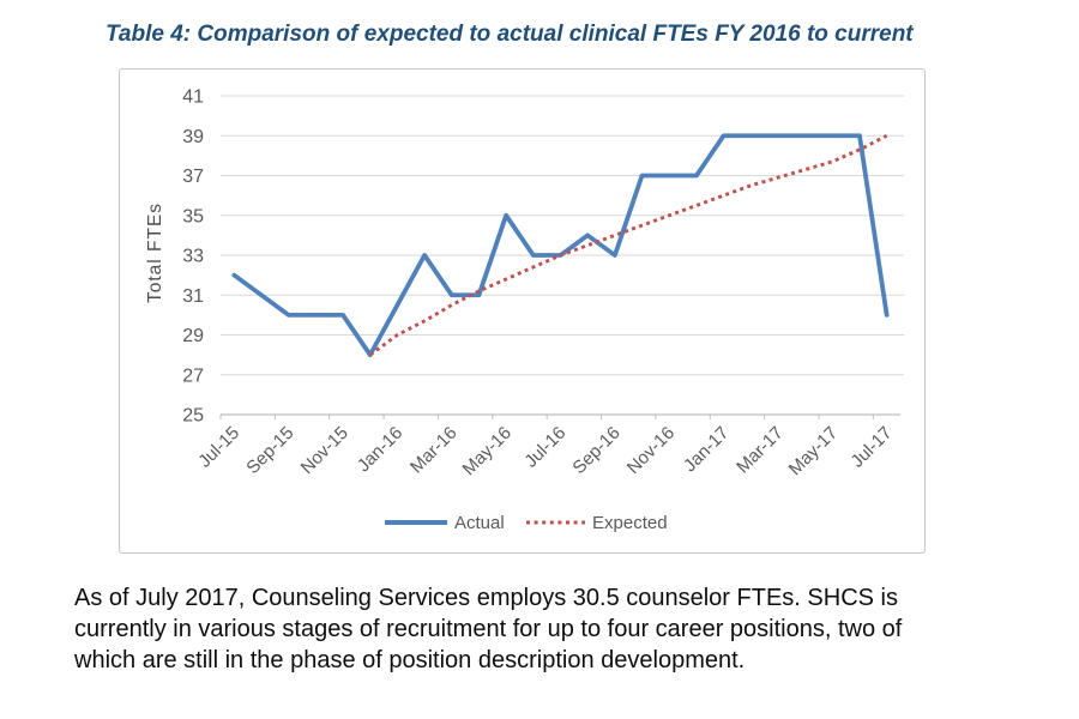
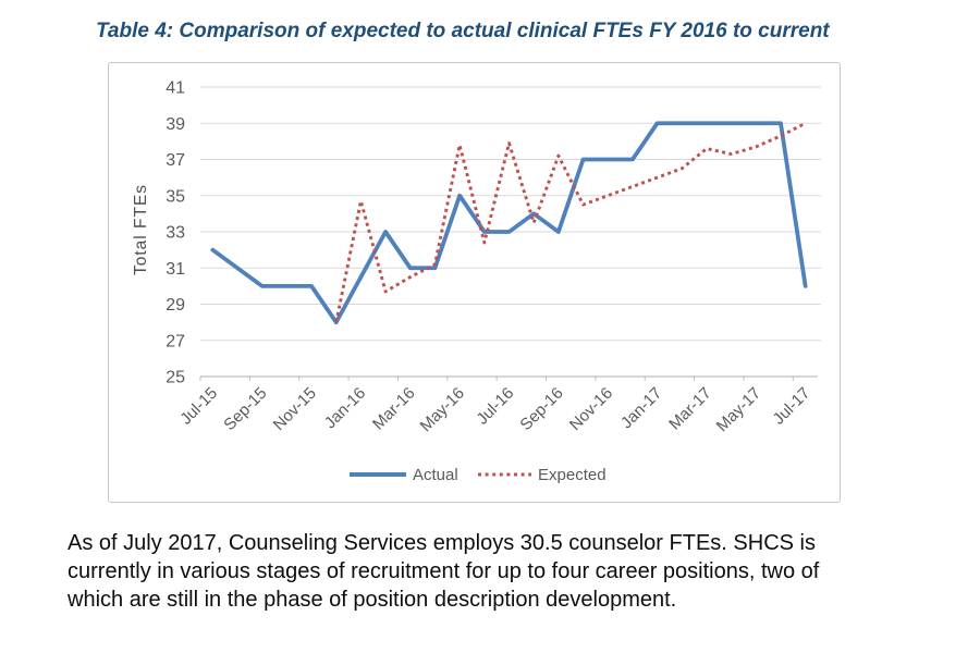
Expected/Jan-16: 29.0 -> 34.7
Expected/May-16: 31.8 -> 37.8
Expected/Jul-16: 33.0 -> 37.9
Expected/Sep-16: 34.0 -> 37.2
Expected/Mar-17: 36.9 -> 37.6
